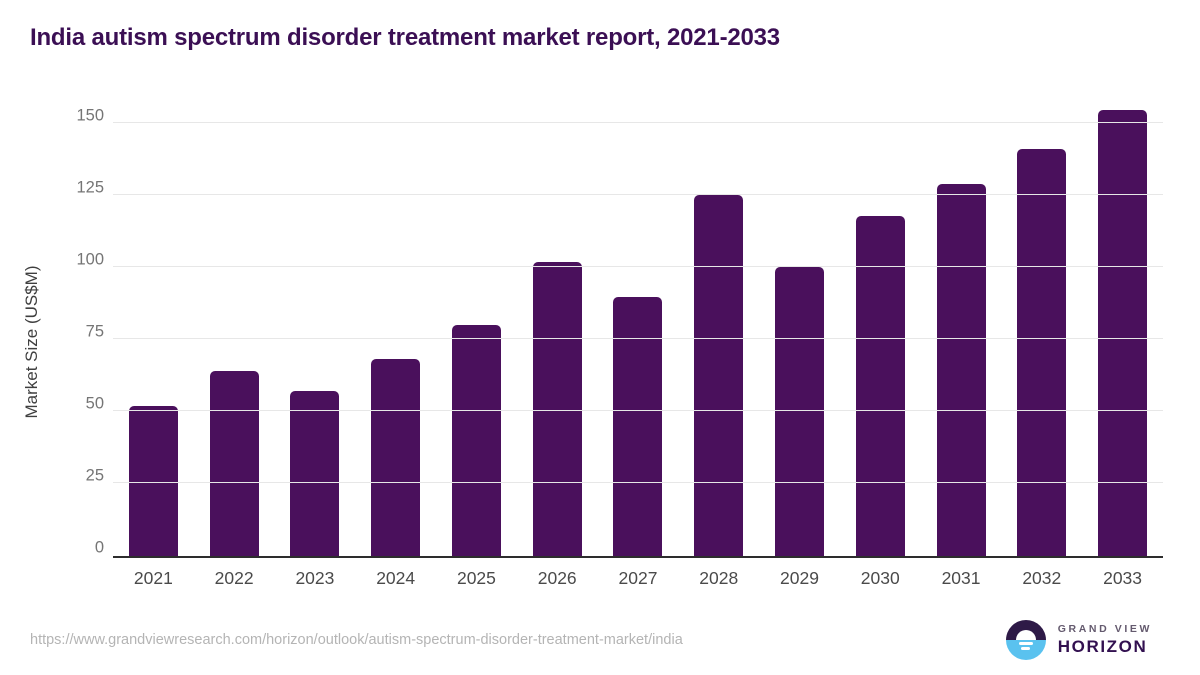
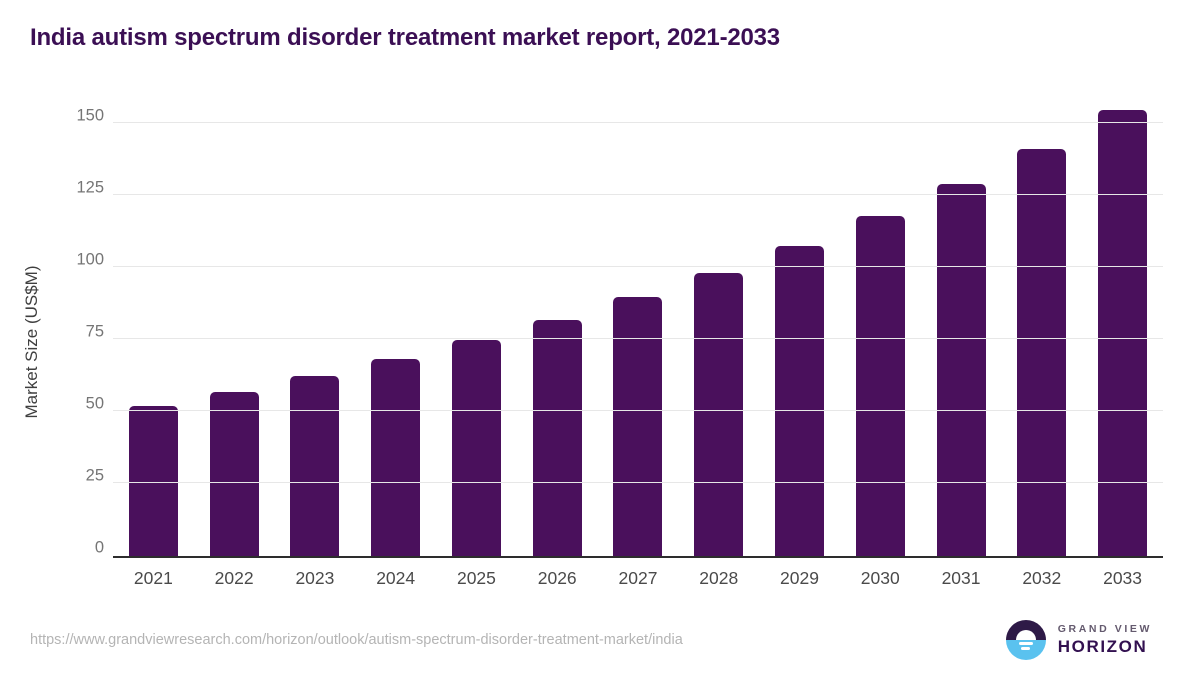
2022: 64 -> 57
2023: 57 -> 62
2025: 80 -> 75
2026: 102 -> 82
2028: 125 -> 98
2029: 100 -> 108
